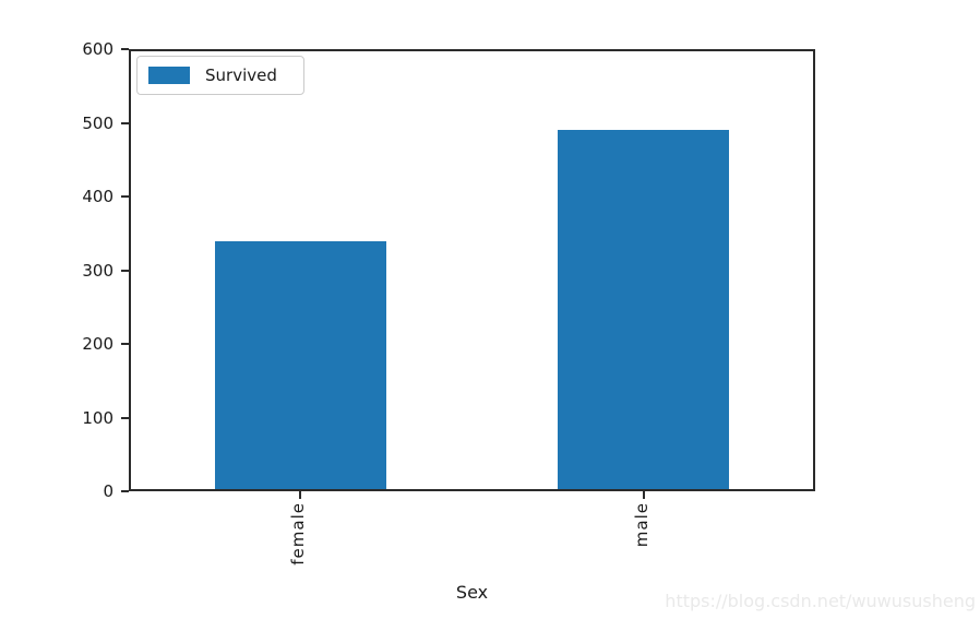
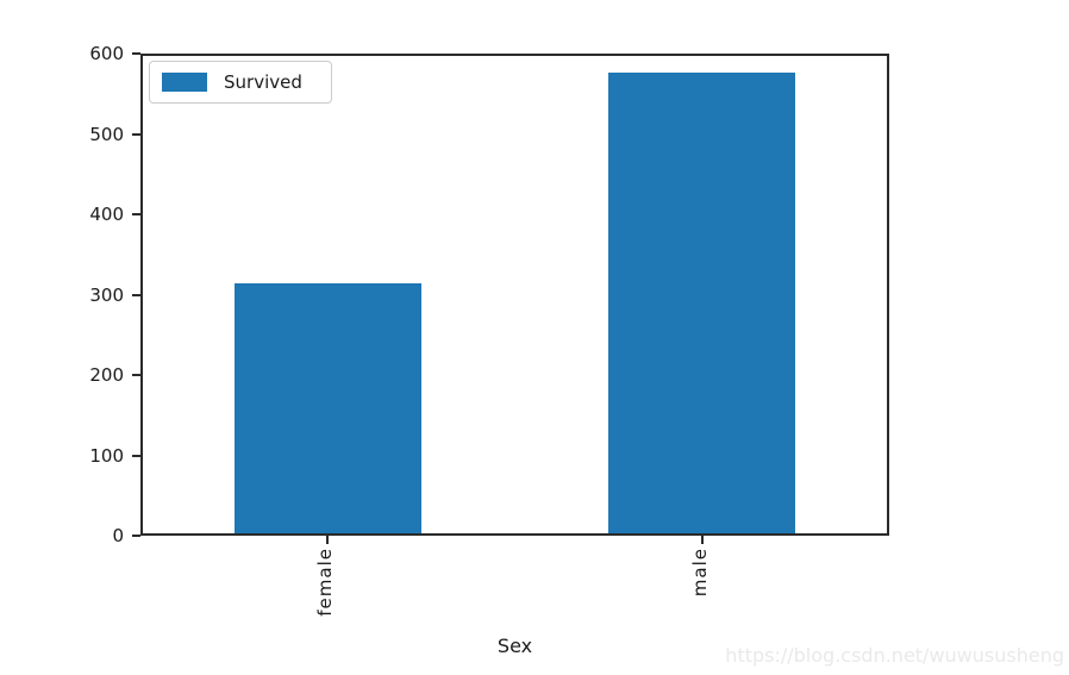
female: 340 -> 310
male: 490 -> 580
